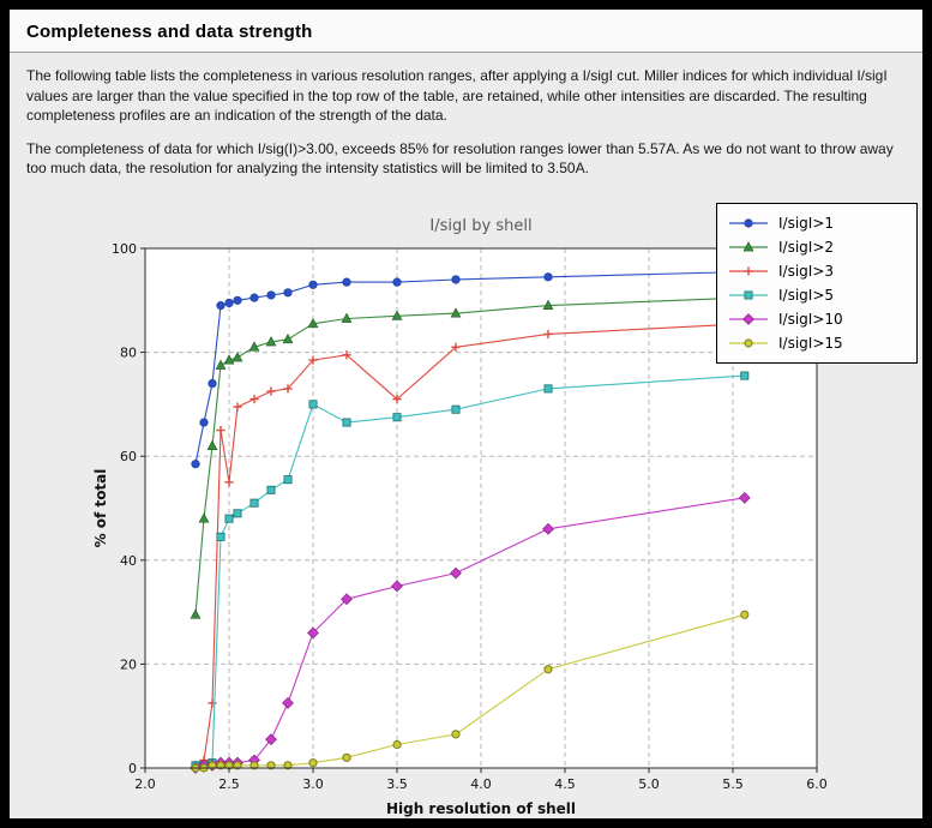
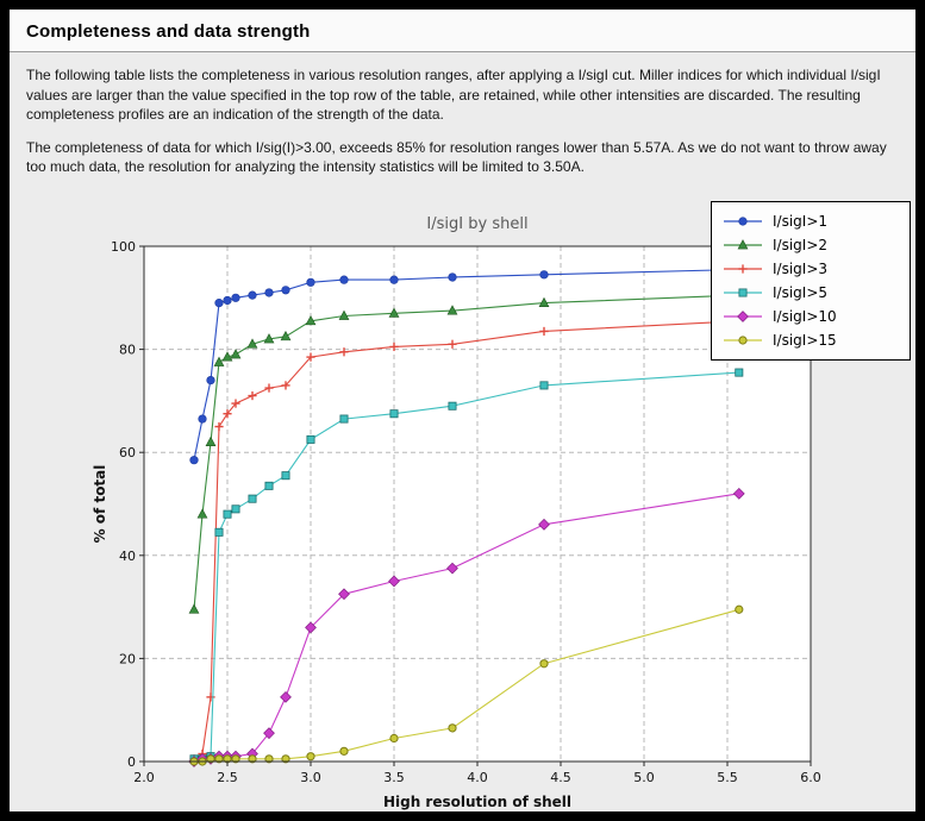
I/sigI>3/2.5: 55 -> 68
I/sigI>5/3.0: 70 -> 62
I/sigI>3/3.5: 71 -> 80
